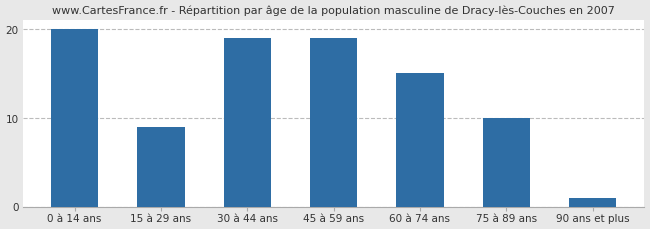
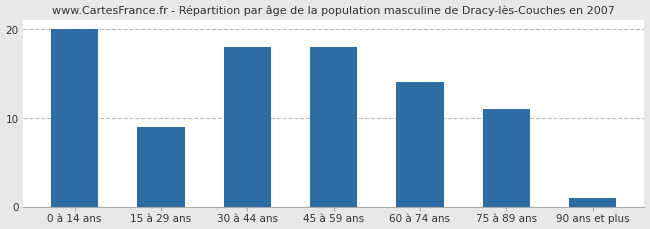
30 à 44 ans: 19 -> 18
45 à 59 ans: 19 -> 18
60 à 74 ans: 15 -> 14
75 à 89 ans: 10 -> 11
